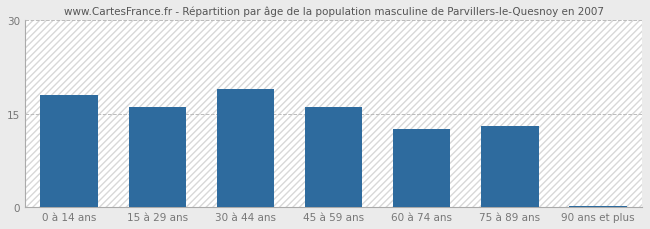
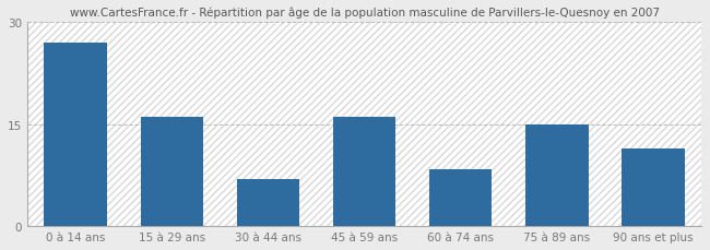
0 à 14 ans: 18.0 -> 27.0
30 à 44 ans: 19.0 -> 7.0
60 à 74 ans: 12.5 -> 8.4
75 à 89 ans: 13.0 -> 15.0
90 ans et plus: 0.2 -> 11.4
